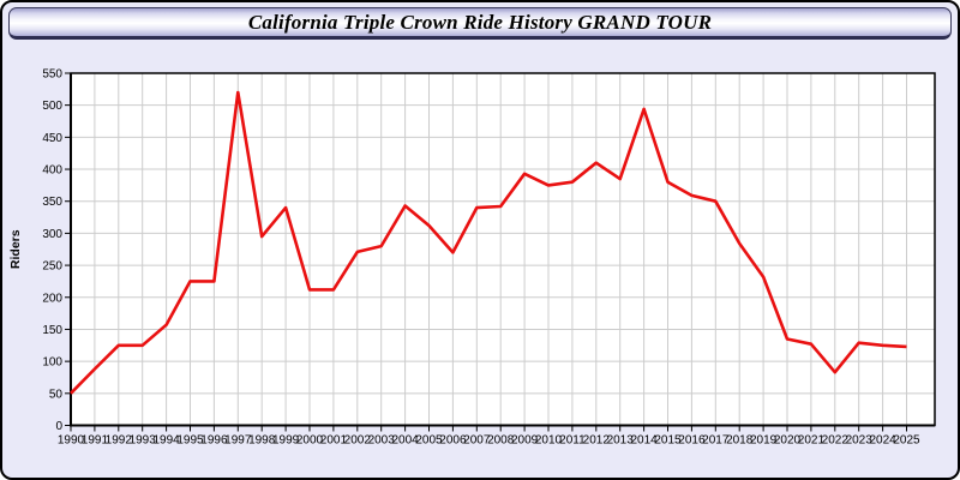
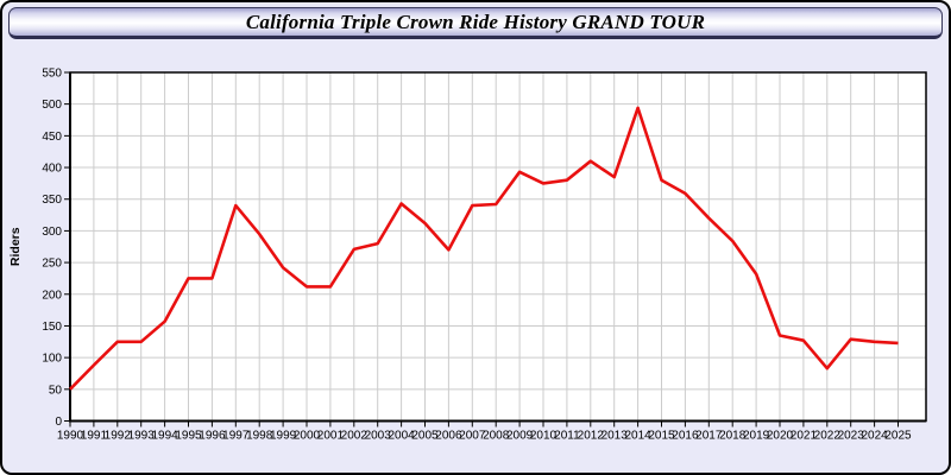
1997: 520 -> 340
1999: 340 -> 240
2017: 350 -> 320
